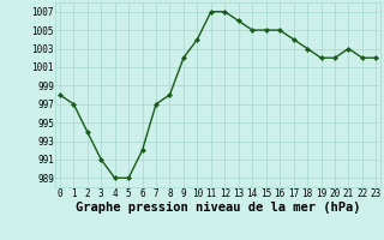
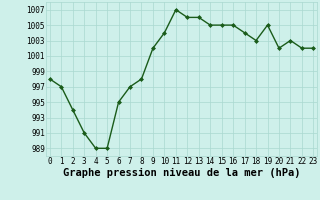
6: 992 -> 995
12: 1007 -> 1006
19: 1002 -> 1005
